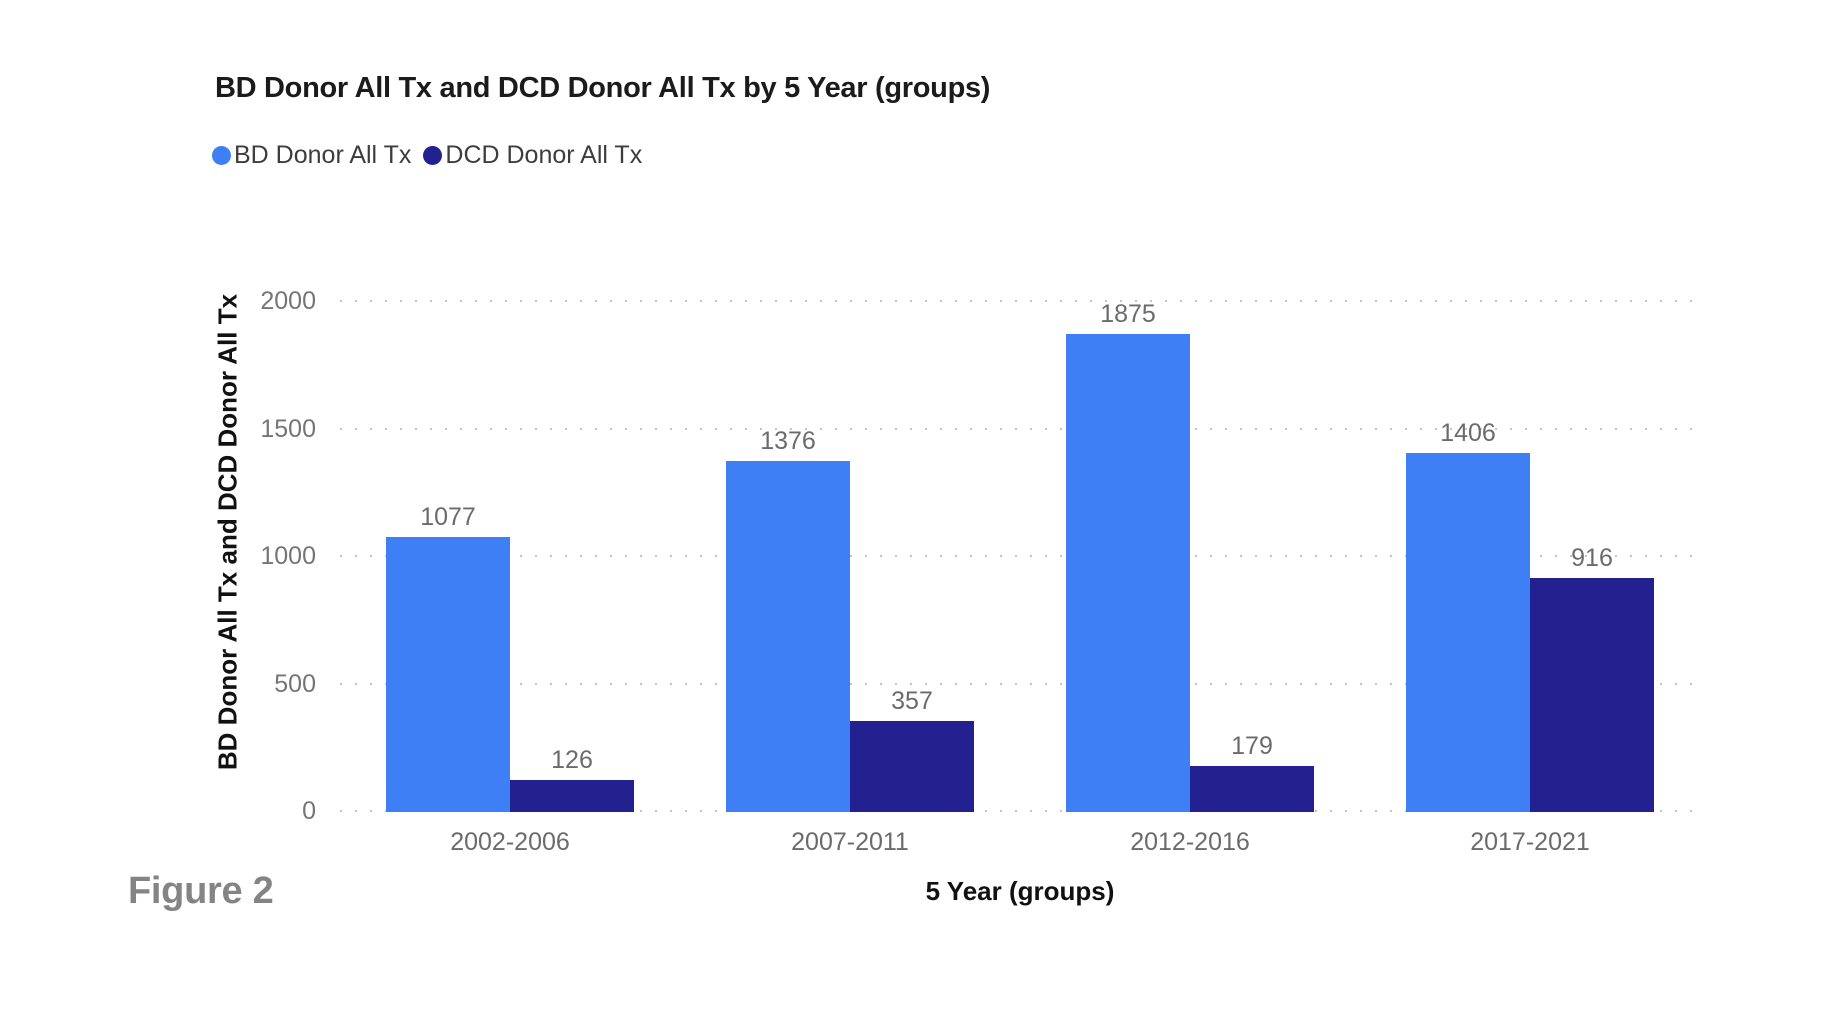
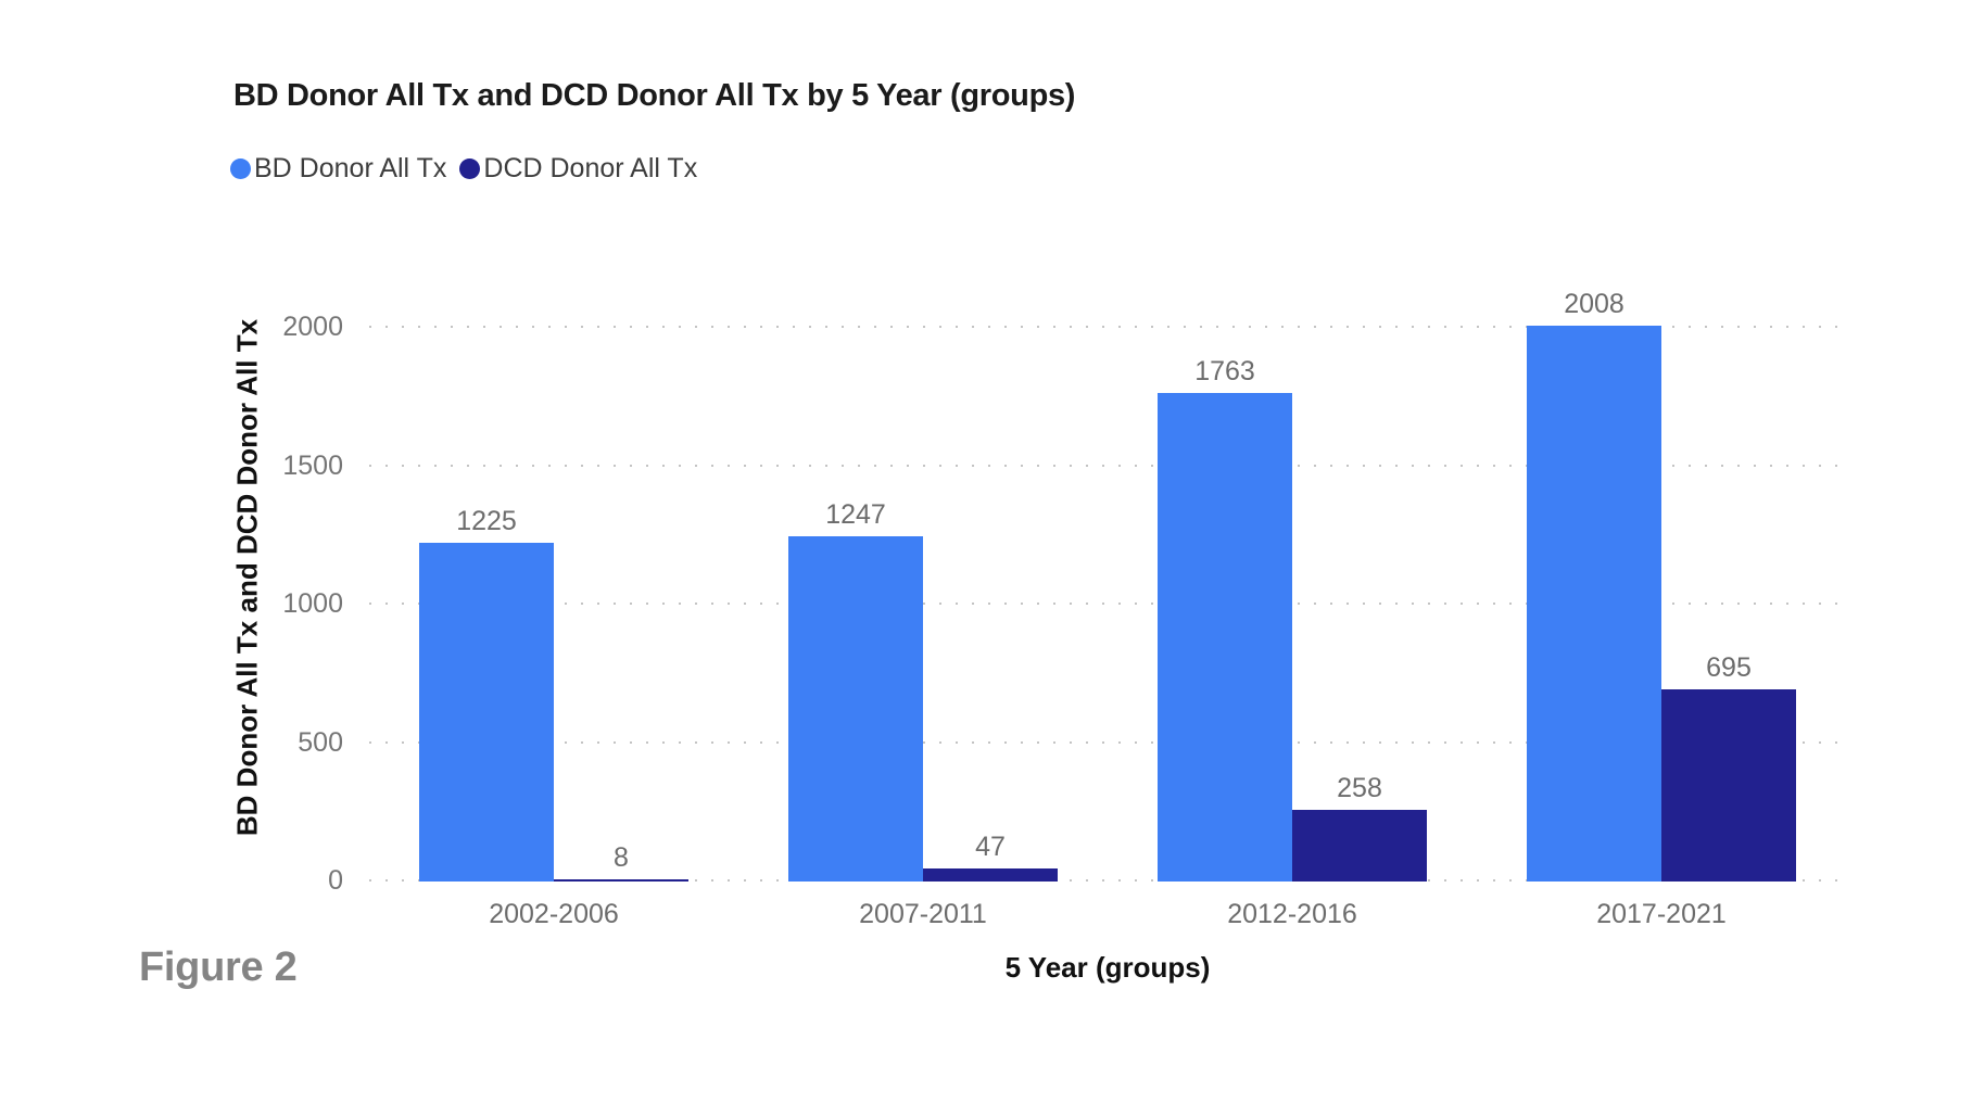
BD Donor All Tx/2002-2006: 1077 -> 1225
DCD Donor All Tx/2002-2006: 126 -> 8
BD Donor All Tx/2007-2011: 1376 -> 1247
DCD Donor All Tx/2007-2011: 357 -> 47
BD Donor All Tx/2012-2016: 1875 -> 1763
DCD Donor All Tx/2012-2016: 179 -> 258
BD Donor All Tx/2017-2021: 1406 -> 2008
DCD Donor All Tx/2017-2021: 916 -> 695
